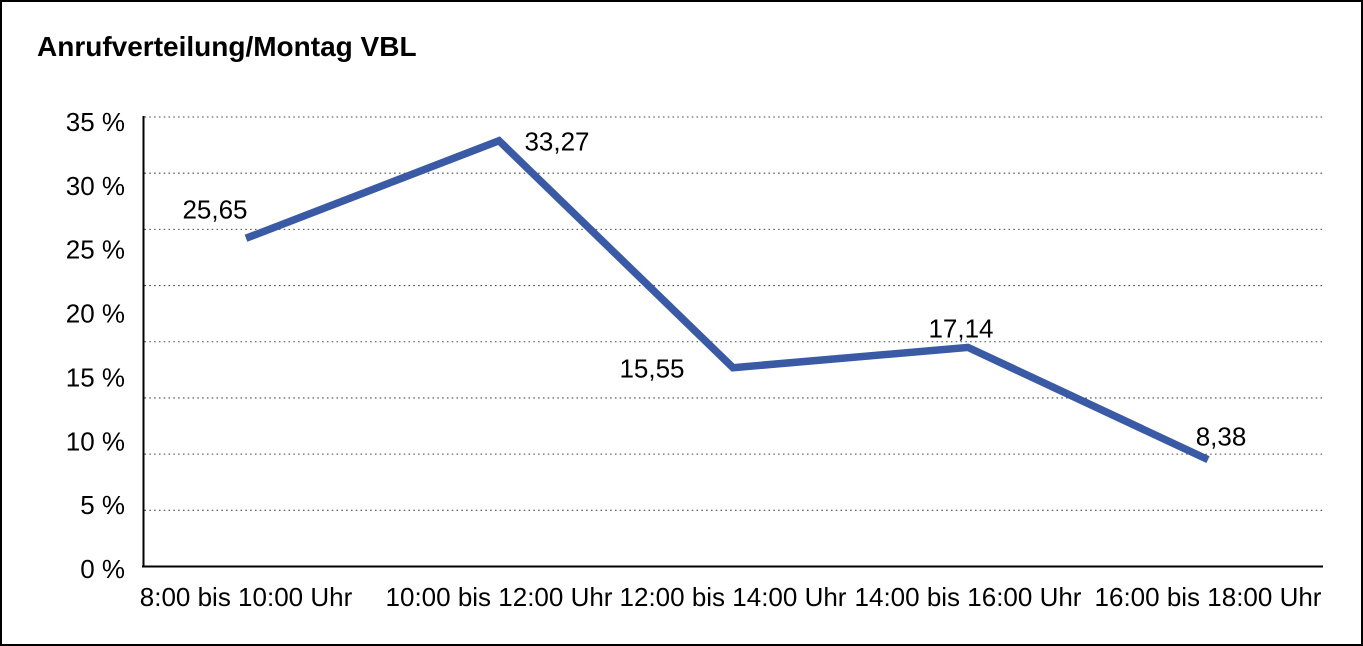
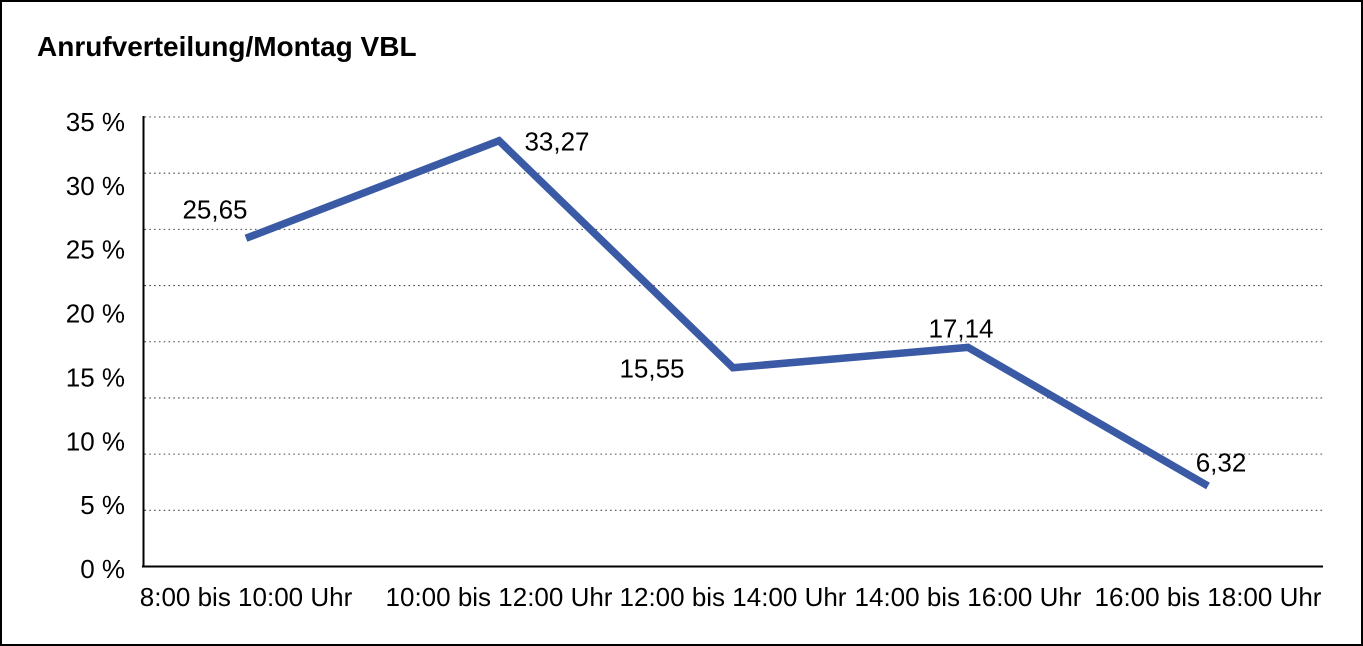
16:00 bis 18:00 Uhr: 8,38 -> 6,32
